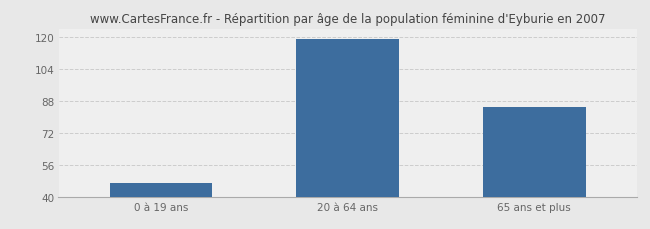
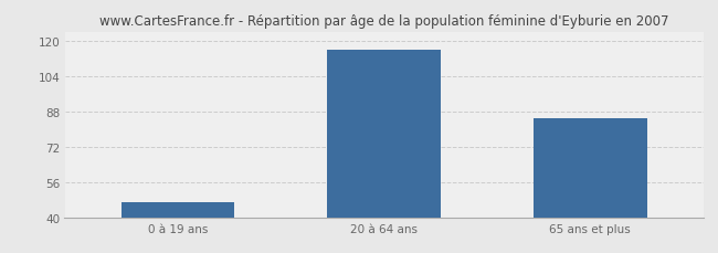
20 à 64 ans: 119 -> 116
